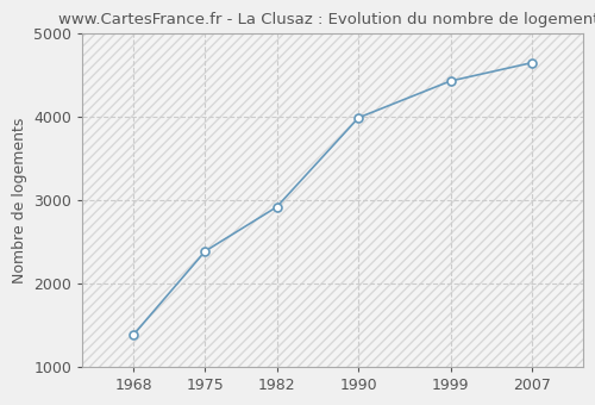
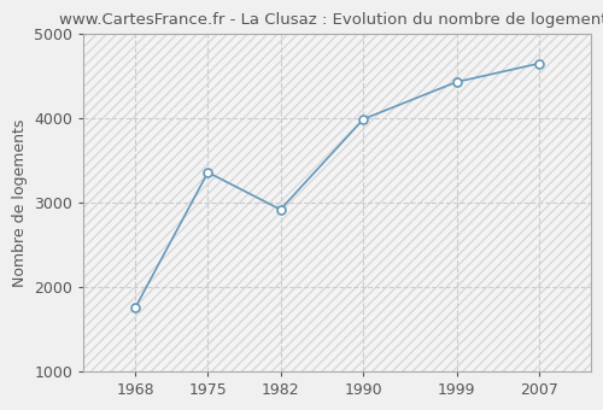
1968: 1390 -> 1760
1975: 2390 -> 3360
